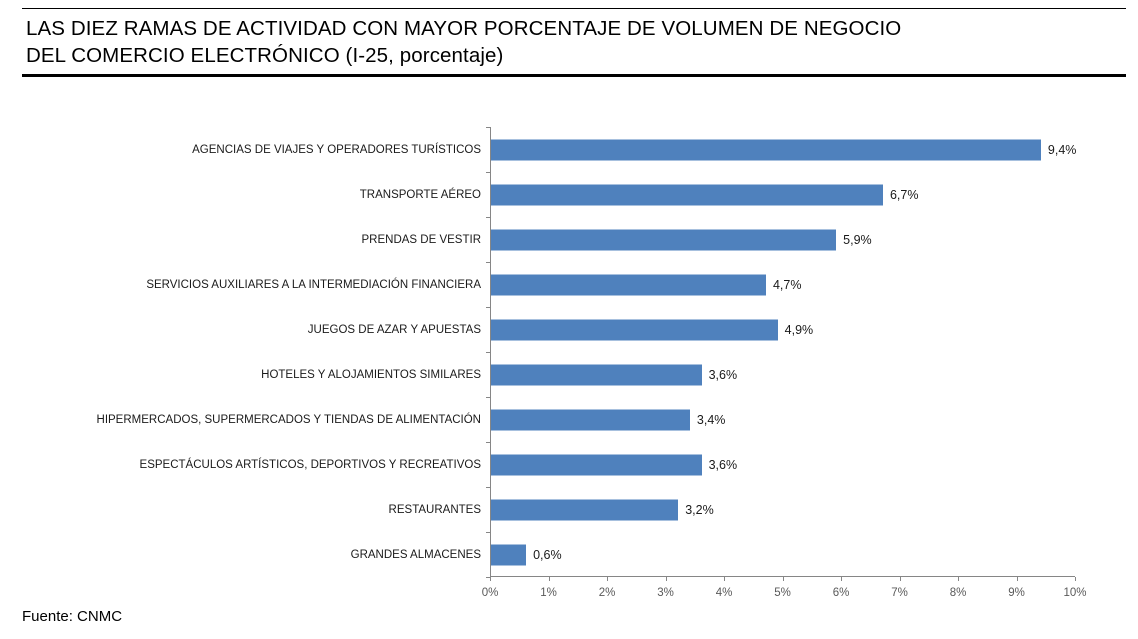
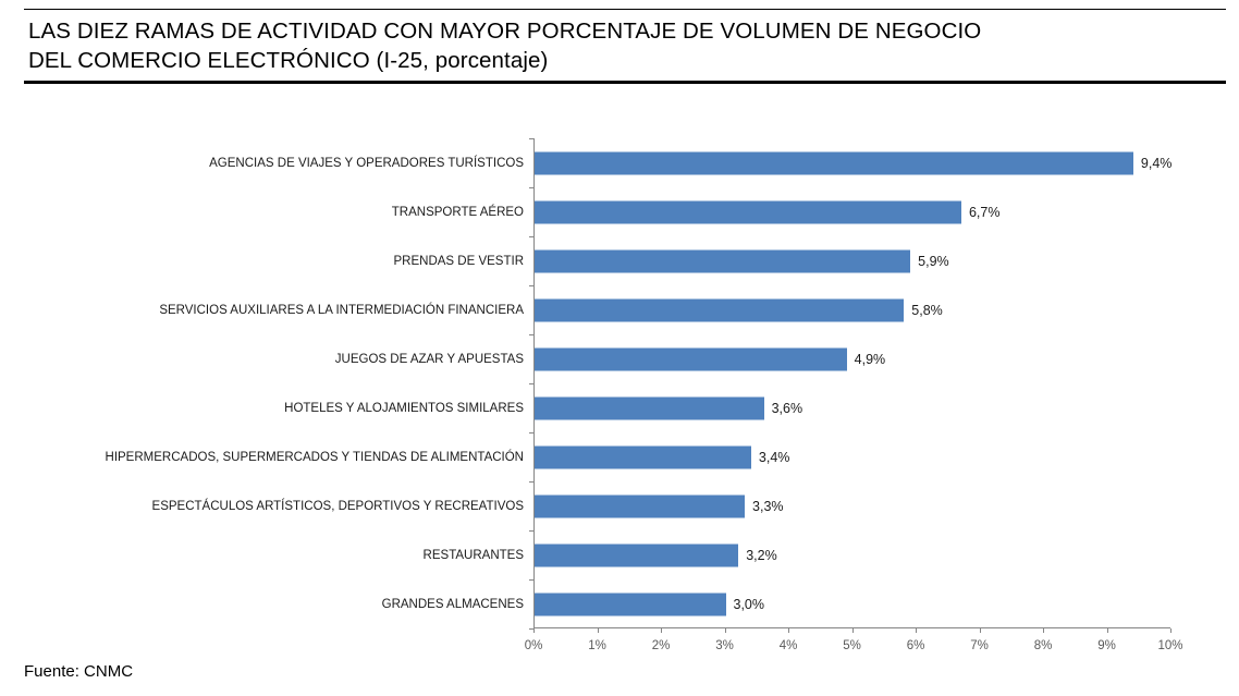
SERVICIOS AUXILIARES A LA INTERMEDIACIÓN FINANCIERA: 4,7% -> 5,8%
ESPECTÁCULOS ARTÍSTICOS, DEPORTIVOS Y RECREATIVOS: 3,6% -> 3,3%
GRANDES ALMACENES: 0,6% -> 3,0%
